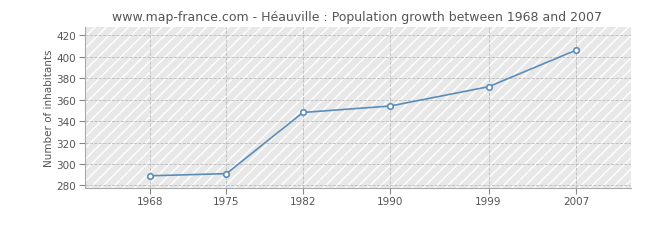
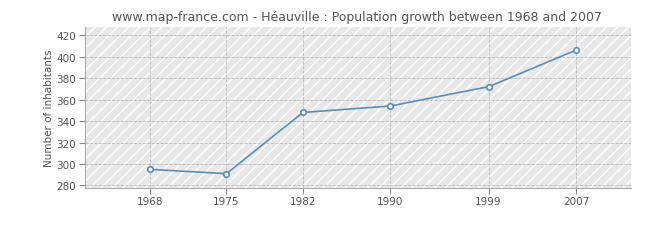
1968: 289 -> 295
